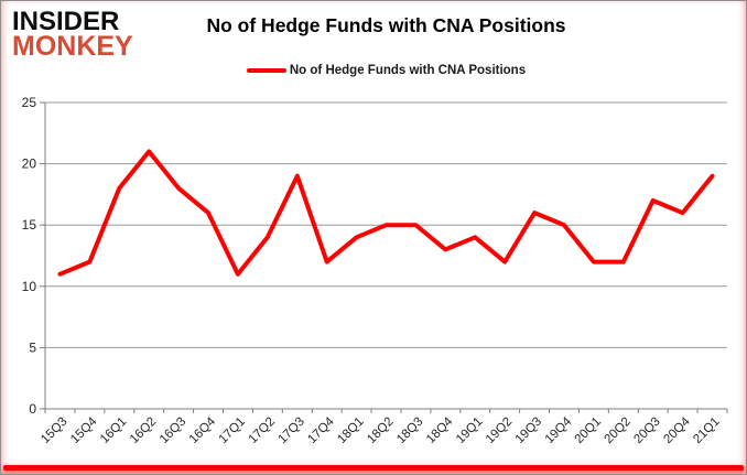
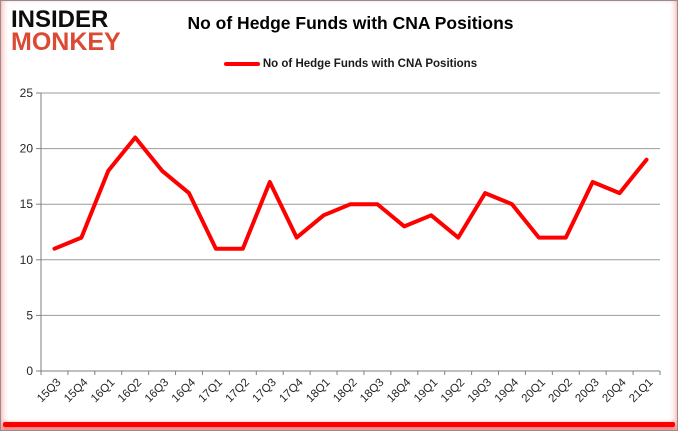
17Q2: 14 -> 11
17Q3: 19 -> 17
